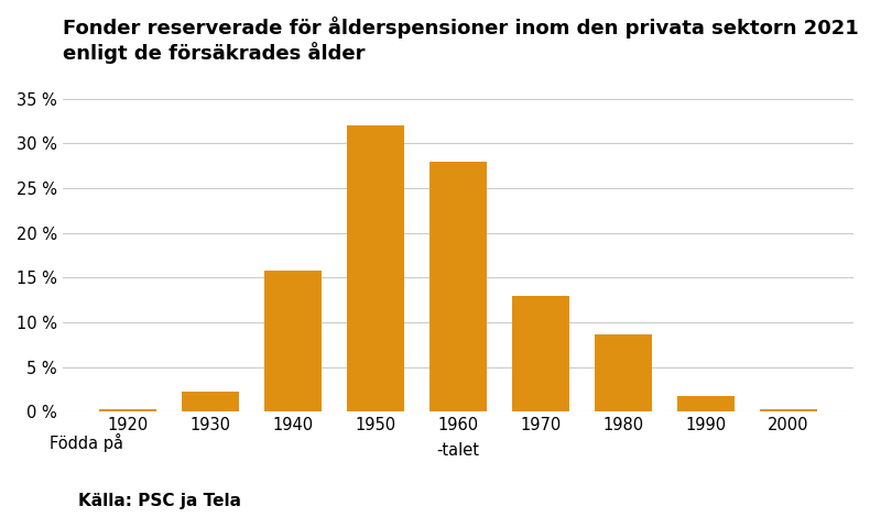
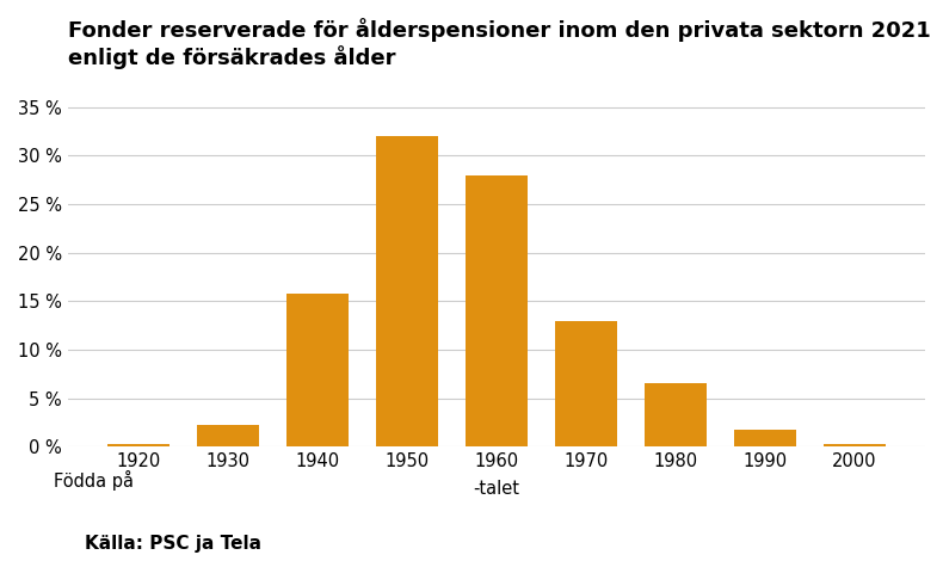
1980: 8.6 % -> 6.5 %
